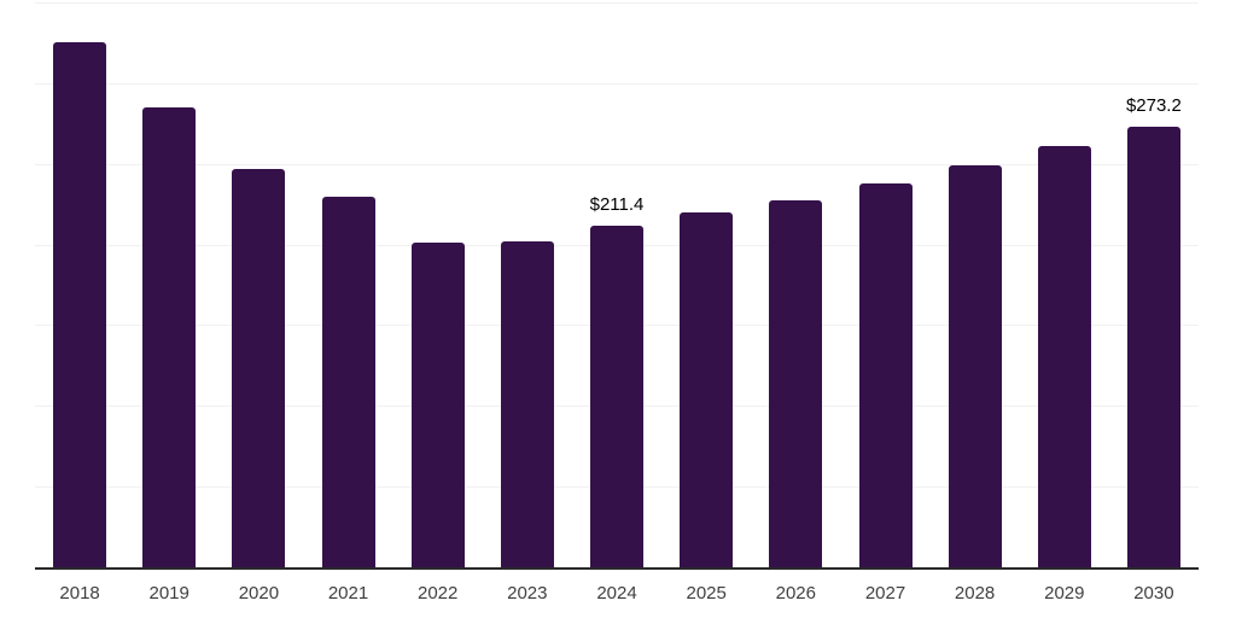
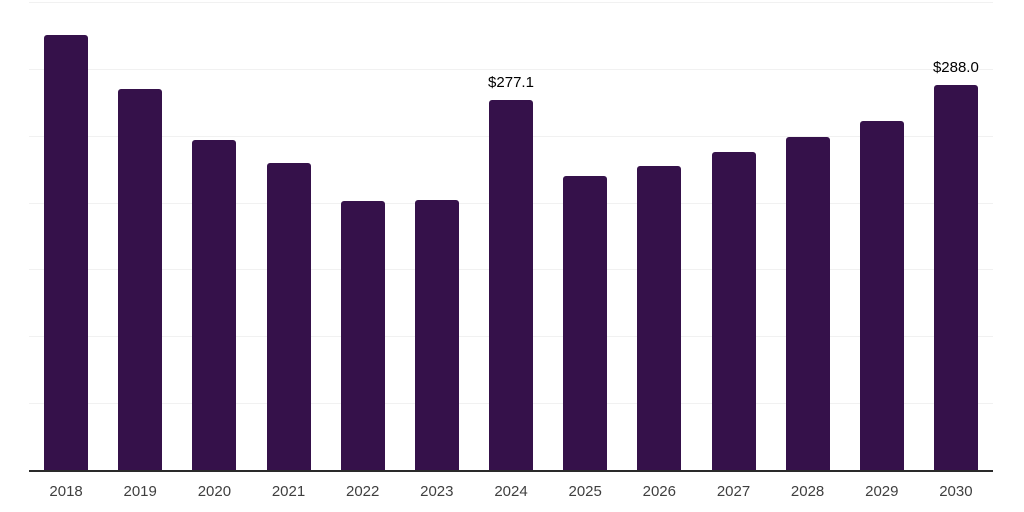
2024: $211.4 -> $277.1
2030: $273.2 -> $288.0
